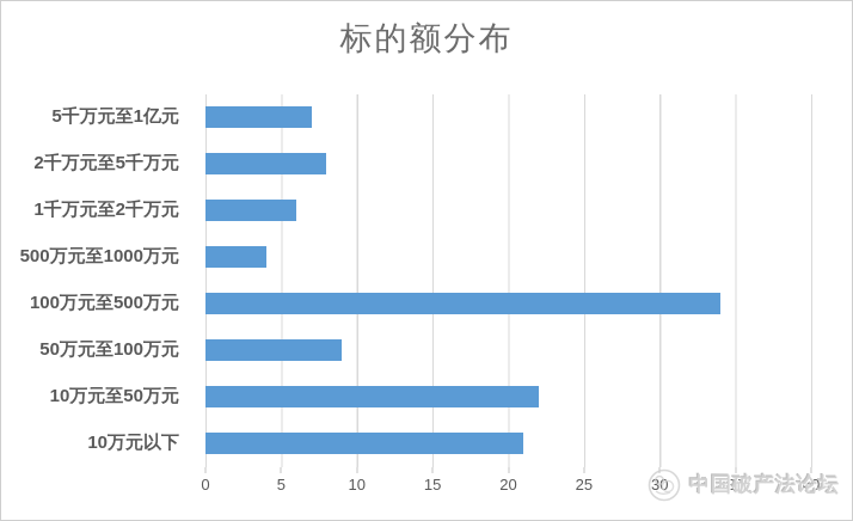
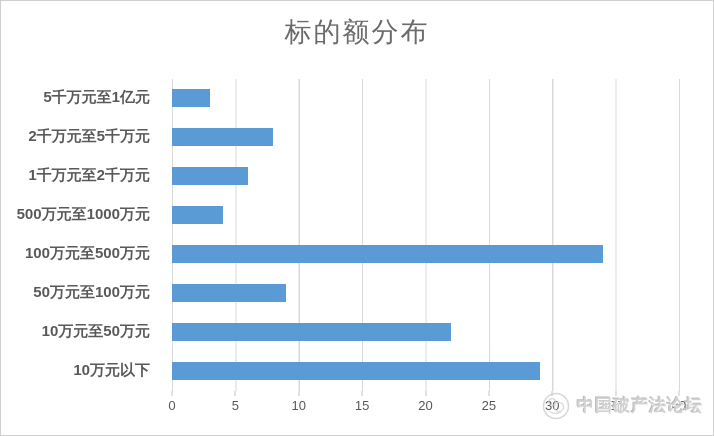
5千万元至1亿元: 7 -> 3
10万元以下: 21 -> 29
